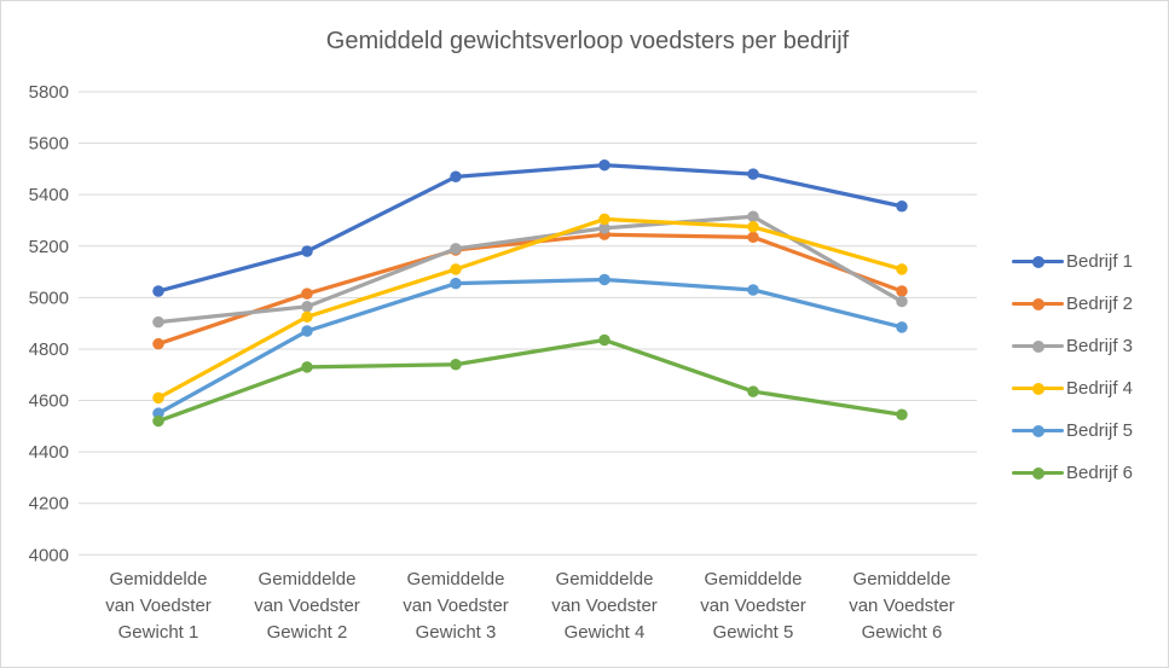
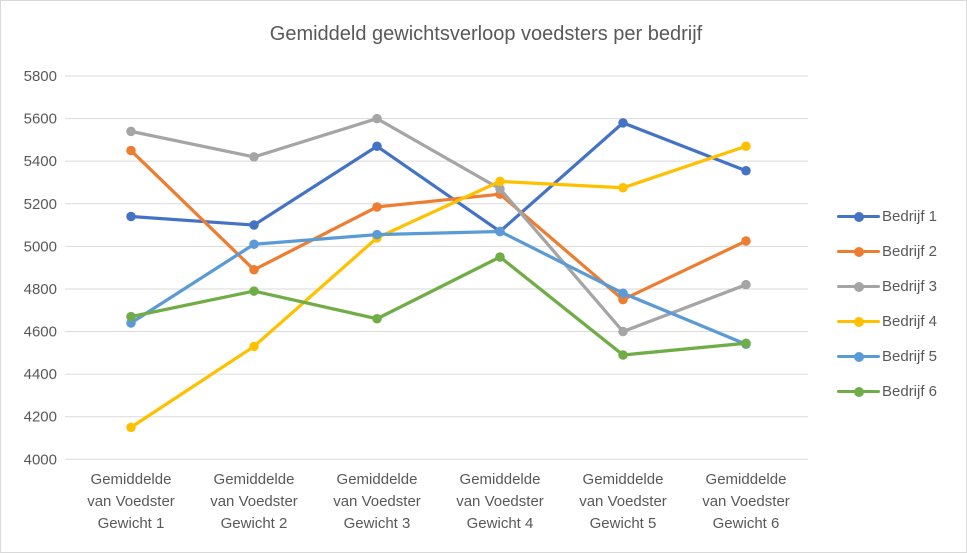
Bedrijf 1/Gemiddelde van Voedster Gewicht 1: 5020 -> 5140
Bedrijf 2/Gemiddelde van Voedster Gewicht 1: 4820 -> 5450
Bedrijf 3/Gemiddelde van Voedster Gewicht 1: 4900 -> 5540
Bedrijf 4/Gemiddelde van Voedster Gewicht 1: 4610 -> 4150
Bedrijf 5/Gemiddelde van Voedster Gewicht 1: 4550 -> 4640
Bedrijf 6/Gemiddelde van Voedster Gewicht 1: 4520 -> 4670
Bedrijf 1/Gemiddelde van Voedster Gewicht 2: 5180 -> 5100
Bedrijf 2/Gemiddelde van Voedster Gewicht 2: 5020 -> 4890
Bedrijf 3/Gemiddelde van Voedster Gewicht 2: 4960 -> 5420
Bedrijf 4/Gemiddelde van Voedster Gewicht 2: 4920 -> 4530
Bedrijf 5/Gemiddelde van Voedster Gewicht 2: 4870 -> 5010
Bedrijf 6/Gemiddelde van Voedster Gewicht 2: 4730 -> 4790
Bedrijf 3/Gemiddelde van Voedster Gewicht 3: 5190 -> 5600
Bedrijf 4/Gemiddelde van Voedster Gewicht 3: 5110 -> 5040
Bedrijf 6/Gemiddelde van Voedster Gewicht 3: 4740 -> 4660
Bedrijf 1/Gemiddelde van Voedster Gewicht 4: 5520 -> 5070
Bedrijf 6/Gemiddelde van Voedster Gewicht 4: 4840 -> 4950
Bedrijf 1/Gemiddelde van Voedster Gewicht 5: 5480 -> 5580
Bedrijf 2/Gemiddelde van Voedster Gewicht 5: 5240 -> 4750
Bedrijf 3/Gemiddelde van Voedster Gewicht 5: 5320 -> 4600
Bedrijf 5/Gemiddelde van Voedster Gewicht 5: 5030 -> 4780
Bedrijf 6/Gemiddelde van Voedster Gewicht 5: 4640 -> 4490
Bedrijf 3/Gemiddelde van Voedster Gewicht 6: 4980 -> 4820
Bedrijf 4/Gemiddelde van Voedster Gewicht 6: 5110 -> 5470
Bedrijf 5/Gemiddelde van Voedster Gewicht 6: 4880 -> 4540
